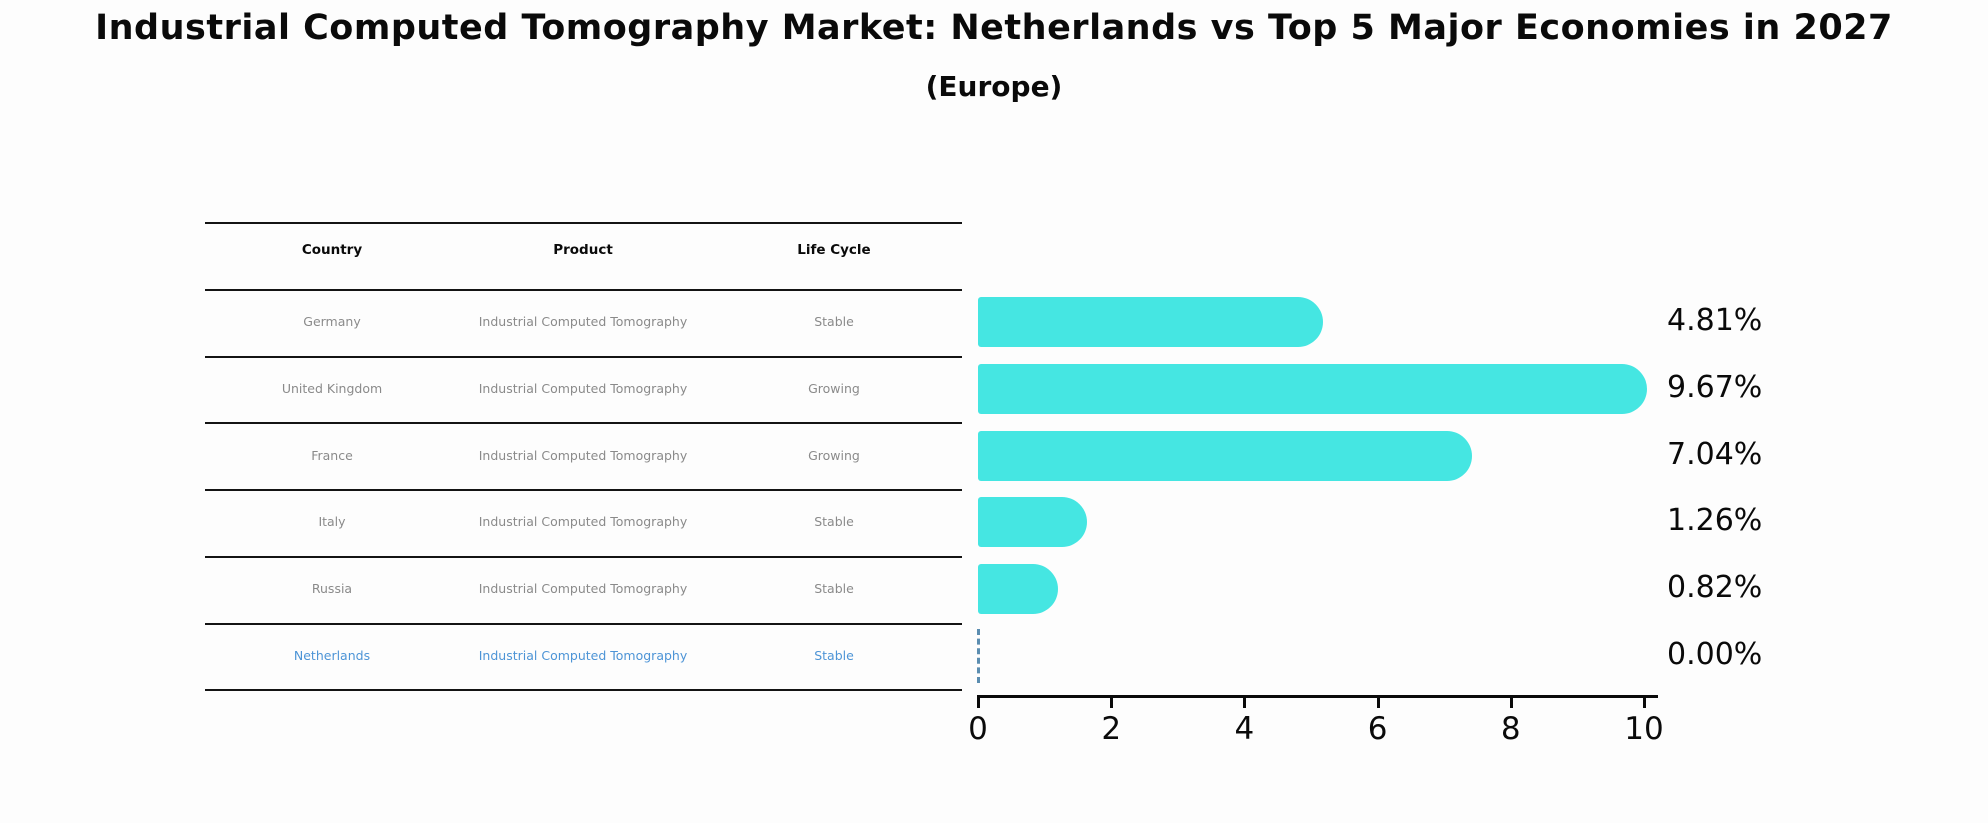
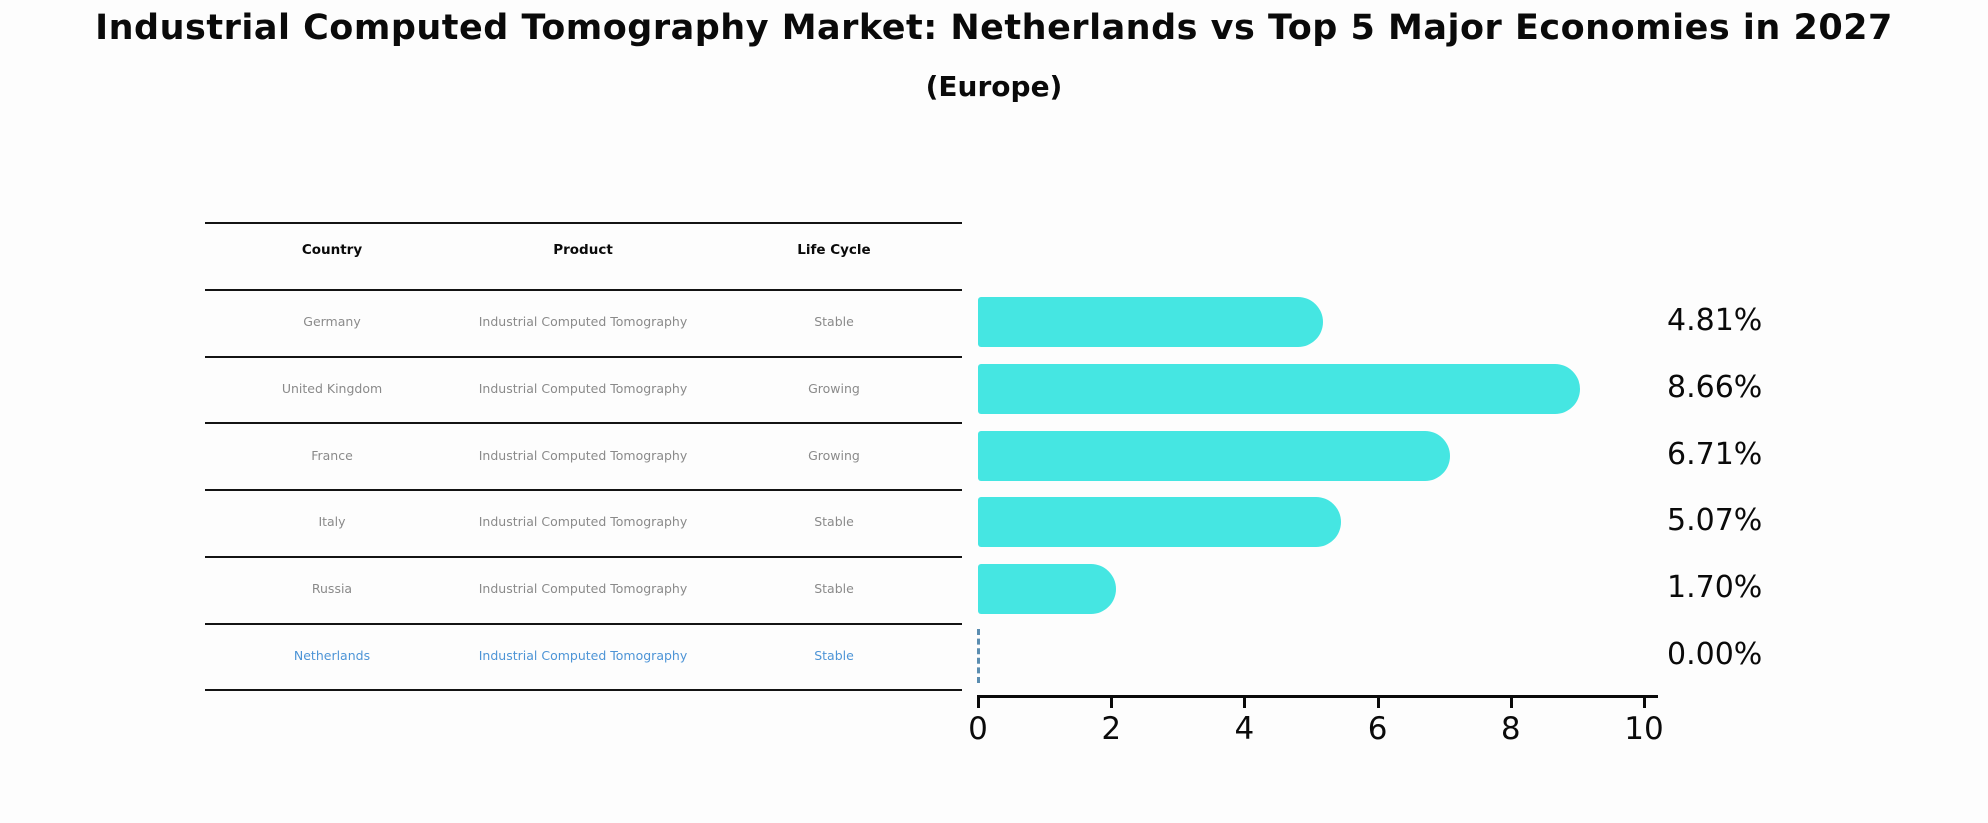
United Kingdom: 9.67% -> 8.66%
France: 7.04% -> 6.71%
Italy: 1.26% -> 5.07%
Russia: 0.82% -> 1.70%
